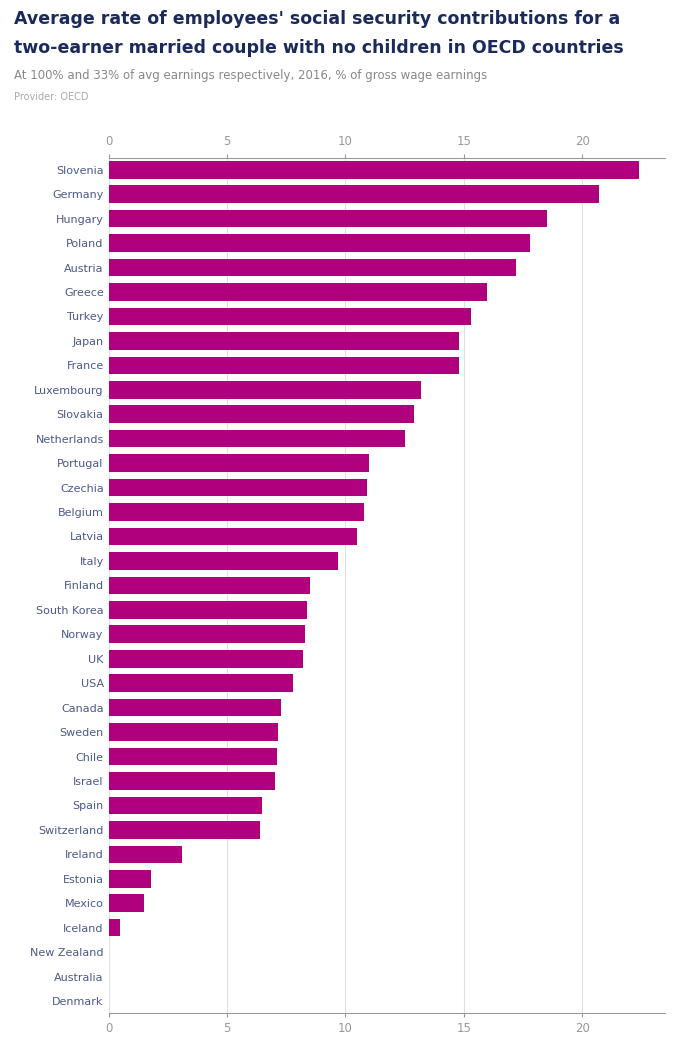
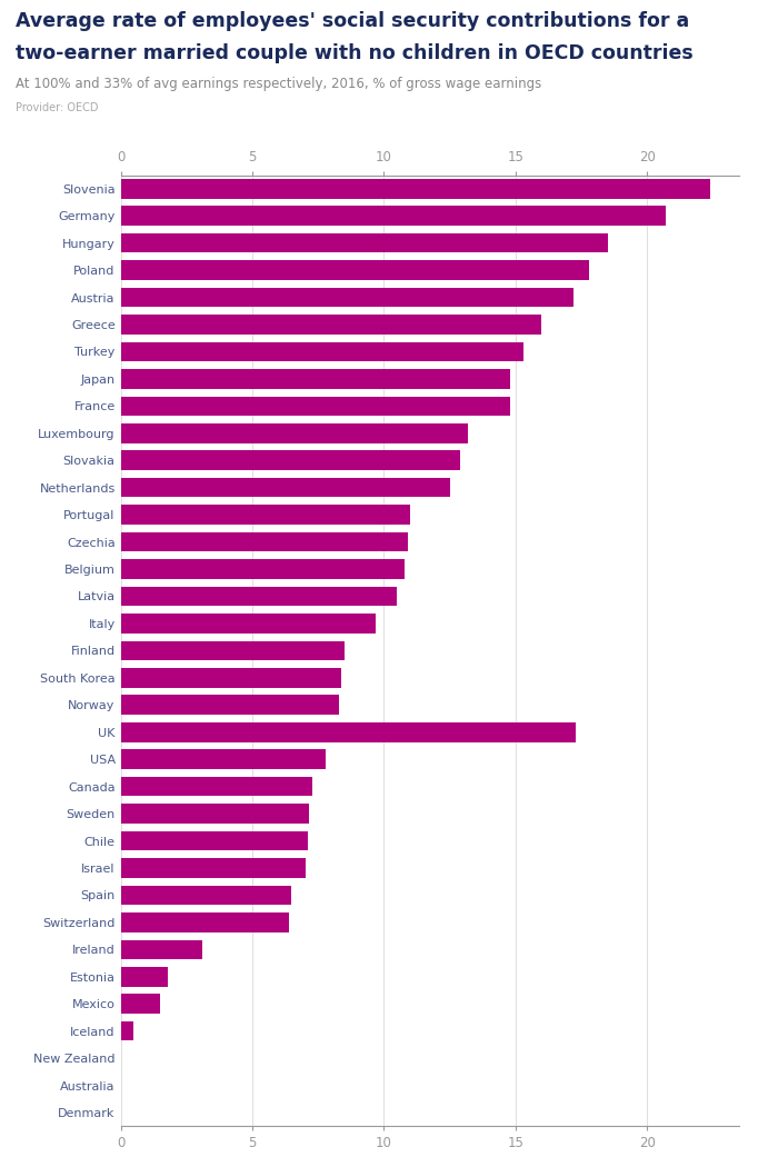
UK: 8.20 -> 17.30
